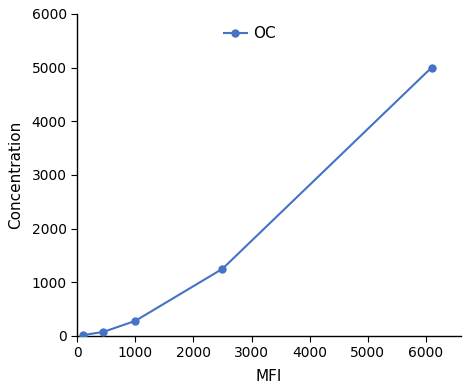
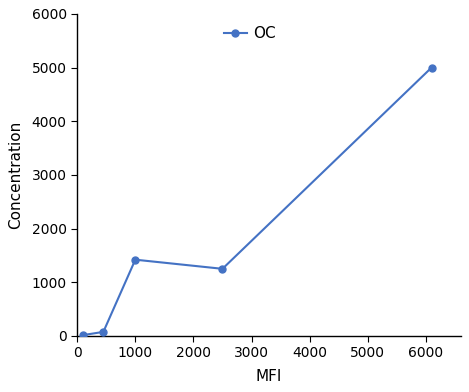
1000: 280 -> 1420
